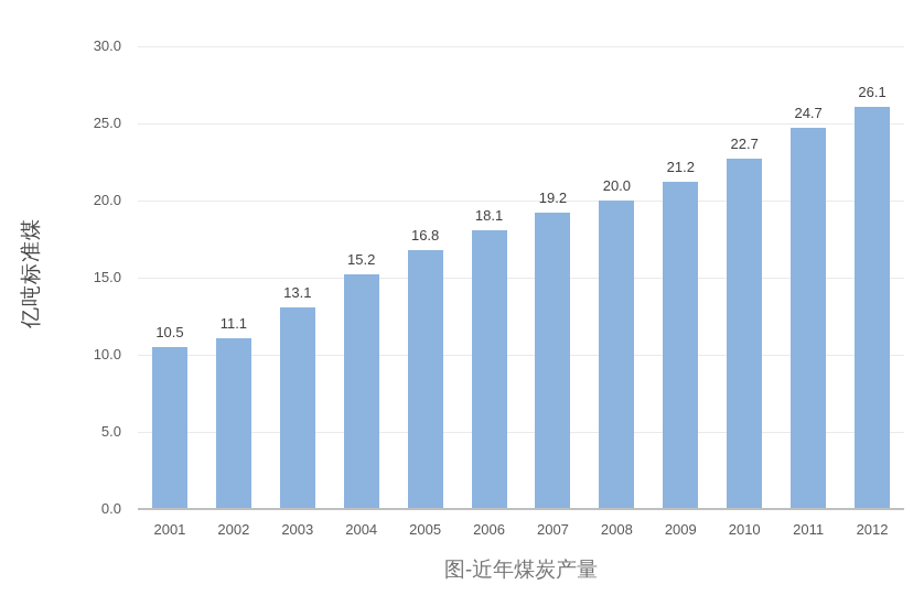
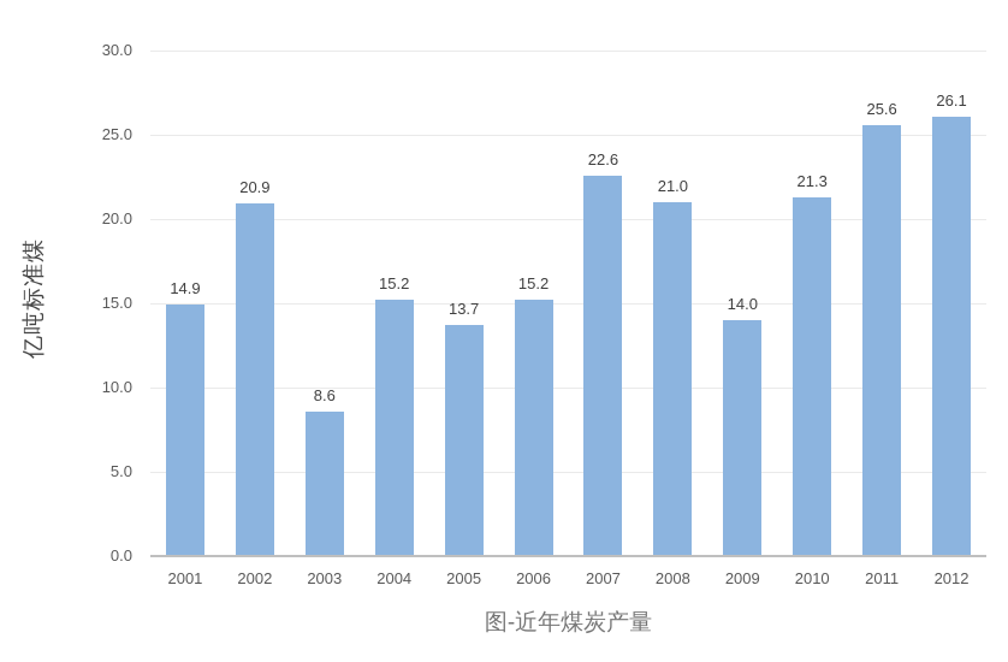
2001: 10.5 -> 14.9
2002: 11.1 -> 20.9
2003: 13.1 -> 8.6
2005: 16.8 -> 13.7
2006: 18.1 -> 15.2
2007: 19.2 -> 22.6
2008: 20.0 -> 21.0
2009: 21.2 -> 14.0
2010: 22.7 -> 21.3
2011: 24.7 -> 25.6
